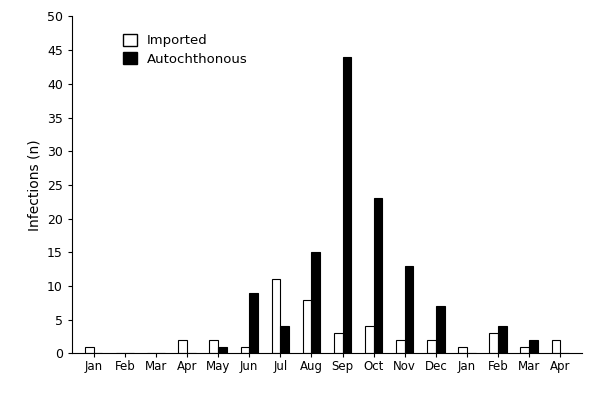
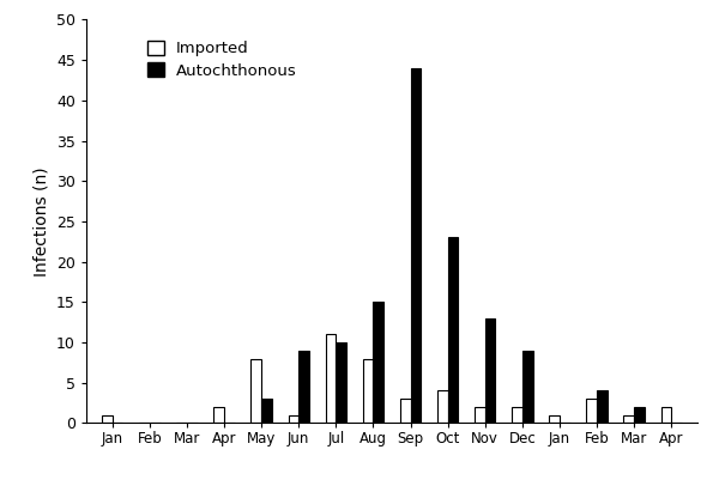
Imported/May: 2 -> 8
Autochthonous/May: 1 -> 3
Autochthonous/Jul: 4 -> 10
Autochthonous/Dec: 7 -> 9
